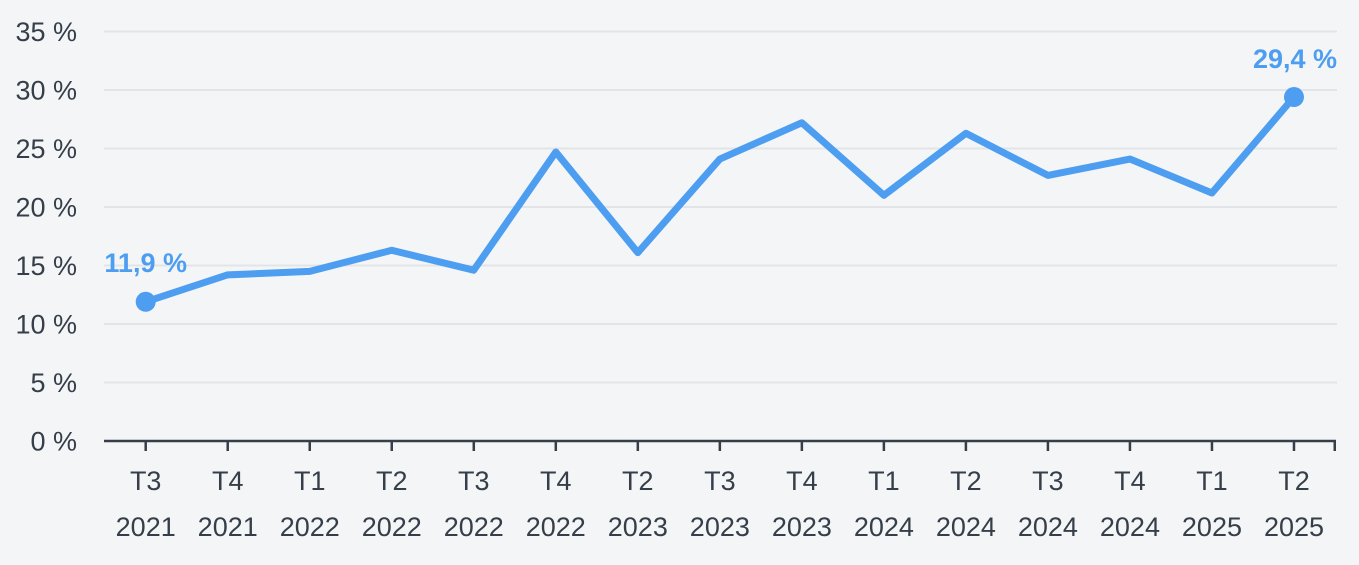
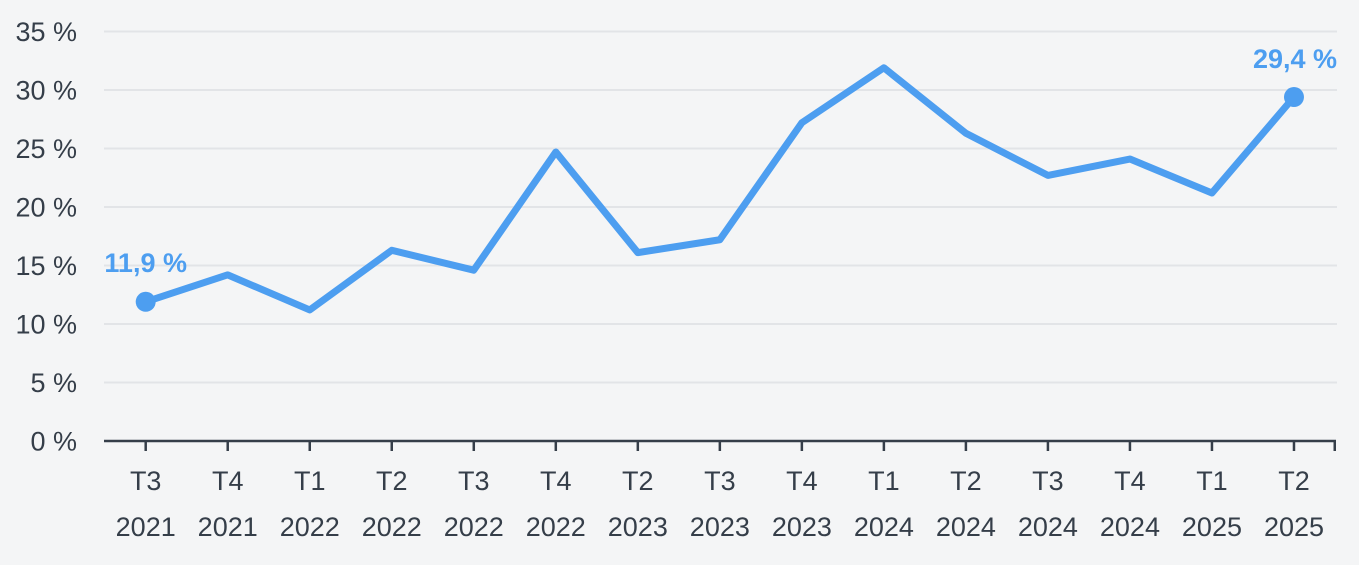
T1 2022: 14.5% -> 11.2%
T3 2023: 24.1% -> 17.2%
T1 2024: 21.0% -> 31.9%
